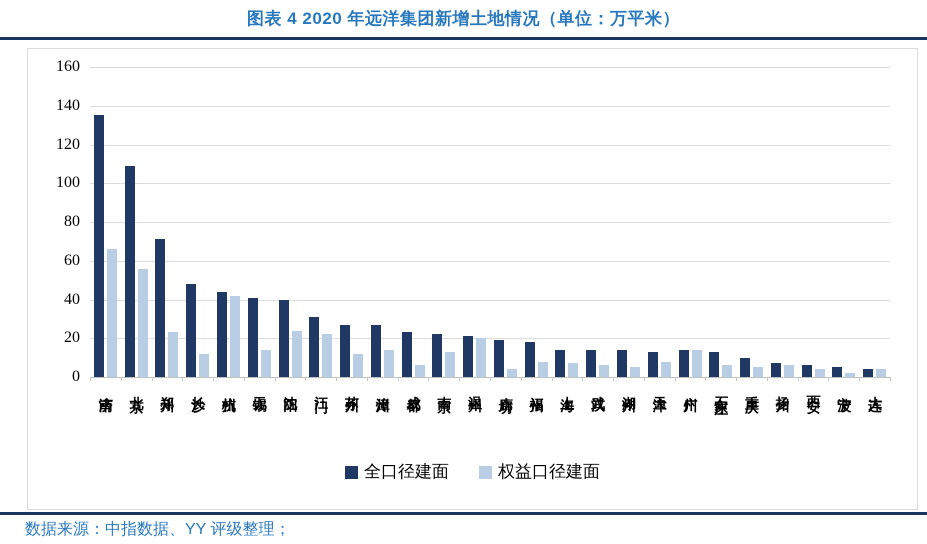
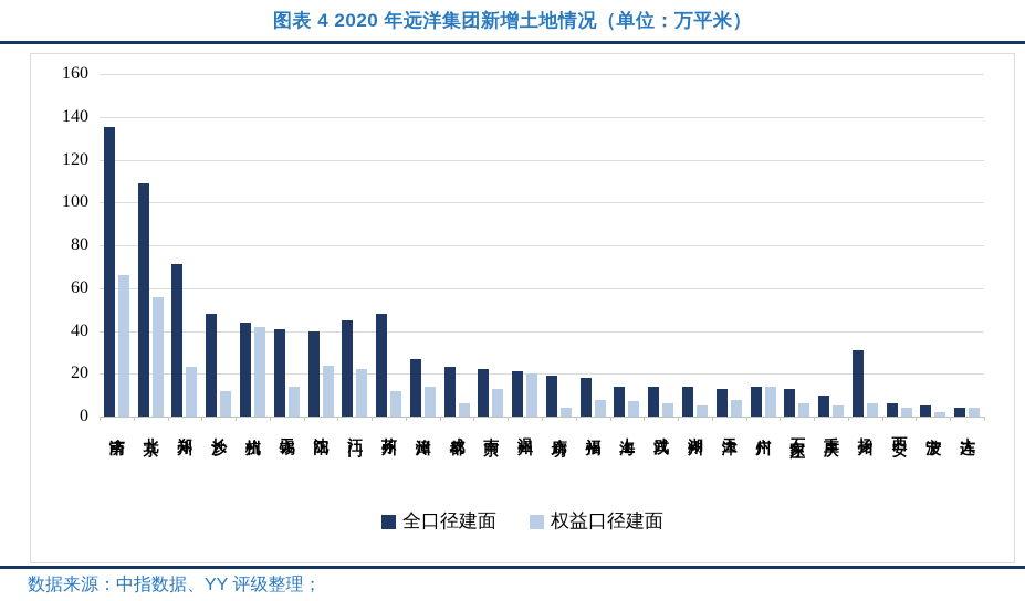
全口径建面/江门: 31 -> 45
全口径建面/苏州: 27 -> 48
全口径建面/扬州: 7 -> 31
